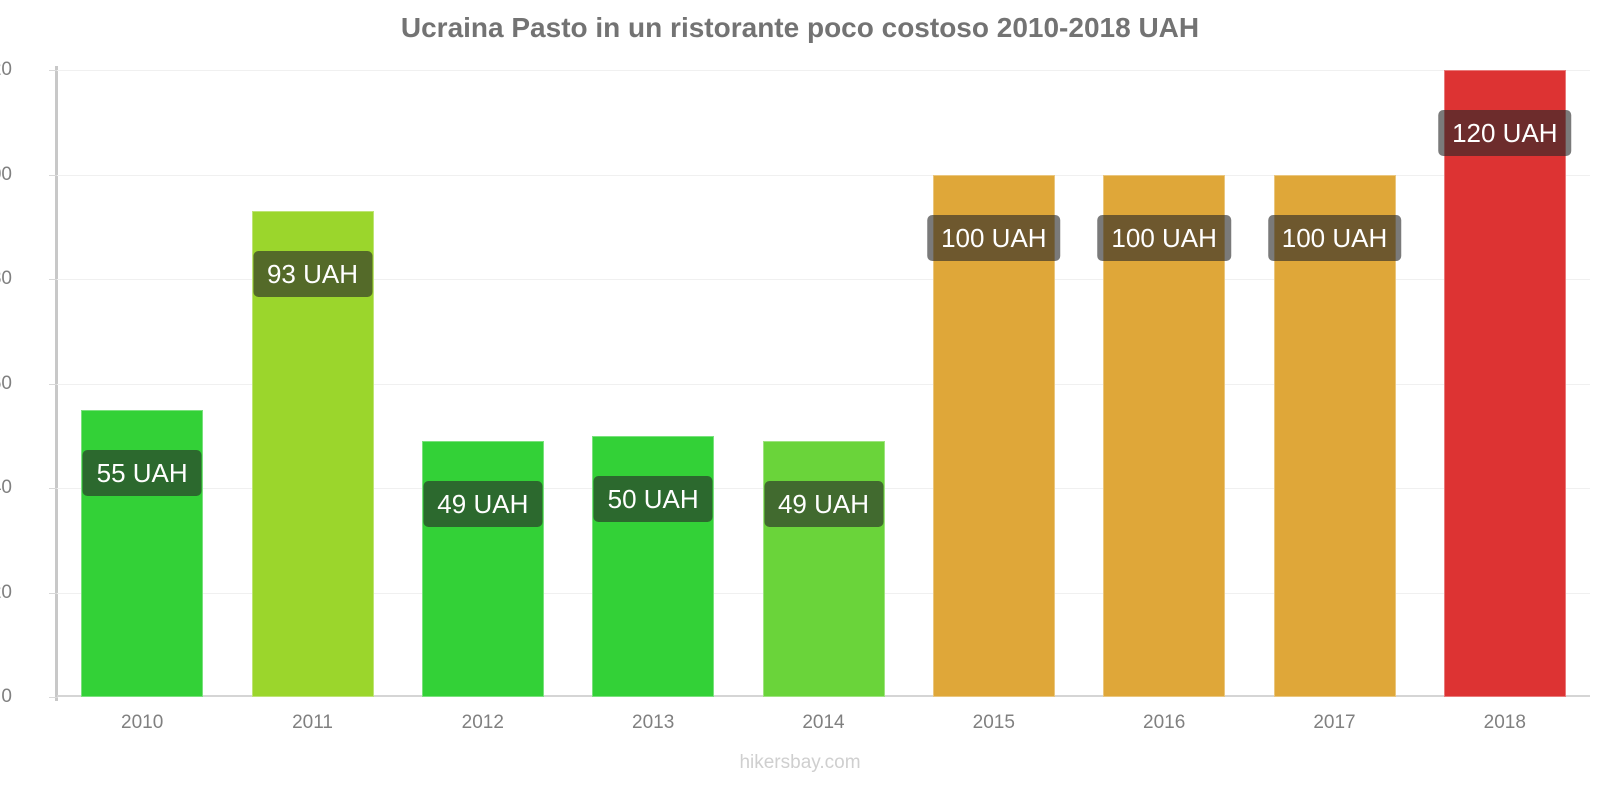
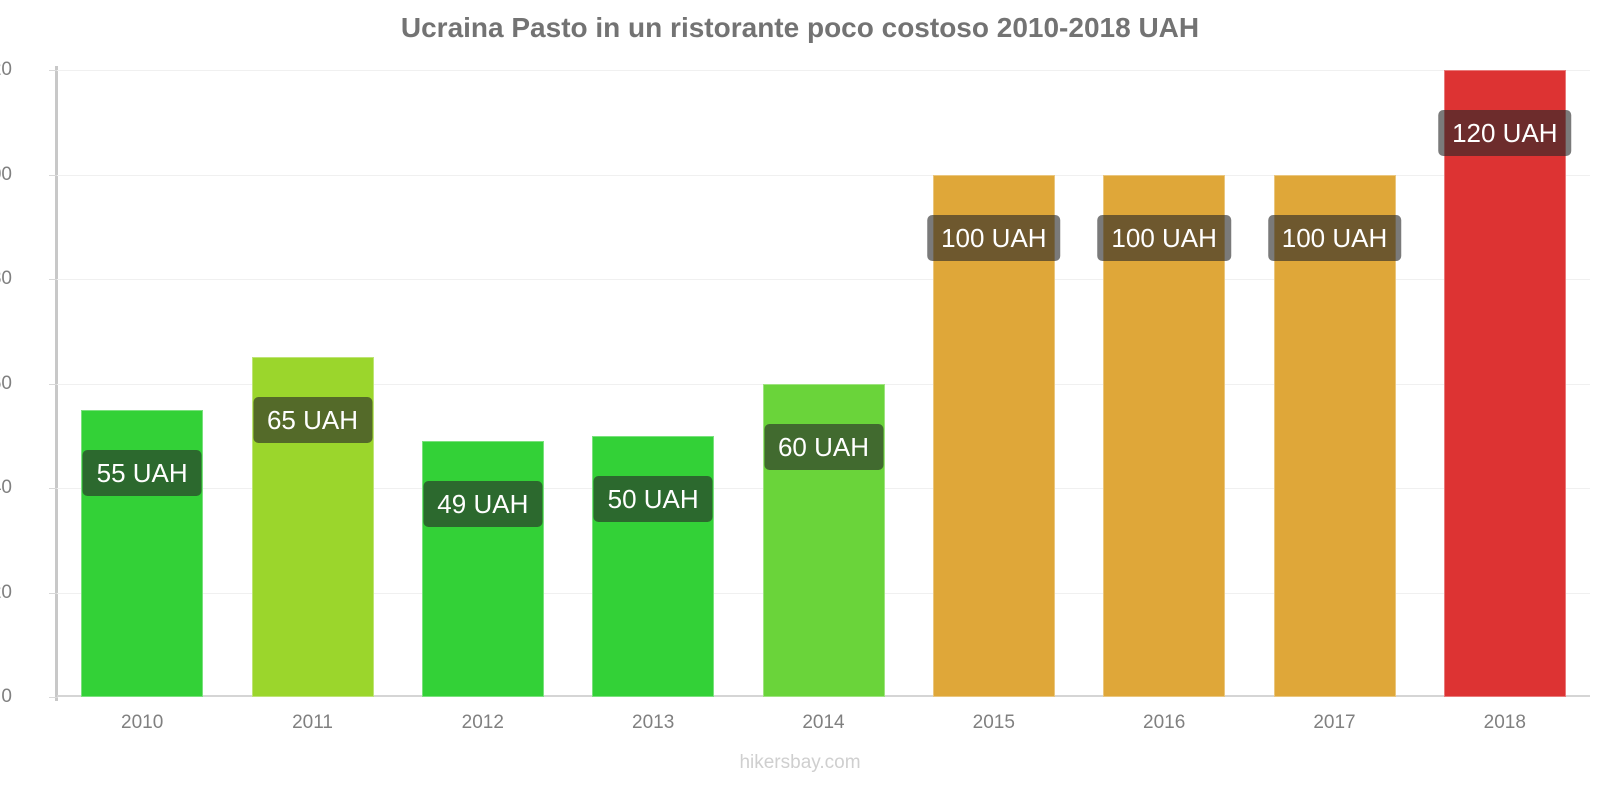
2011: 93 -> 65
2014: 49 -> 60
